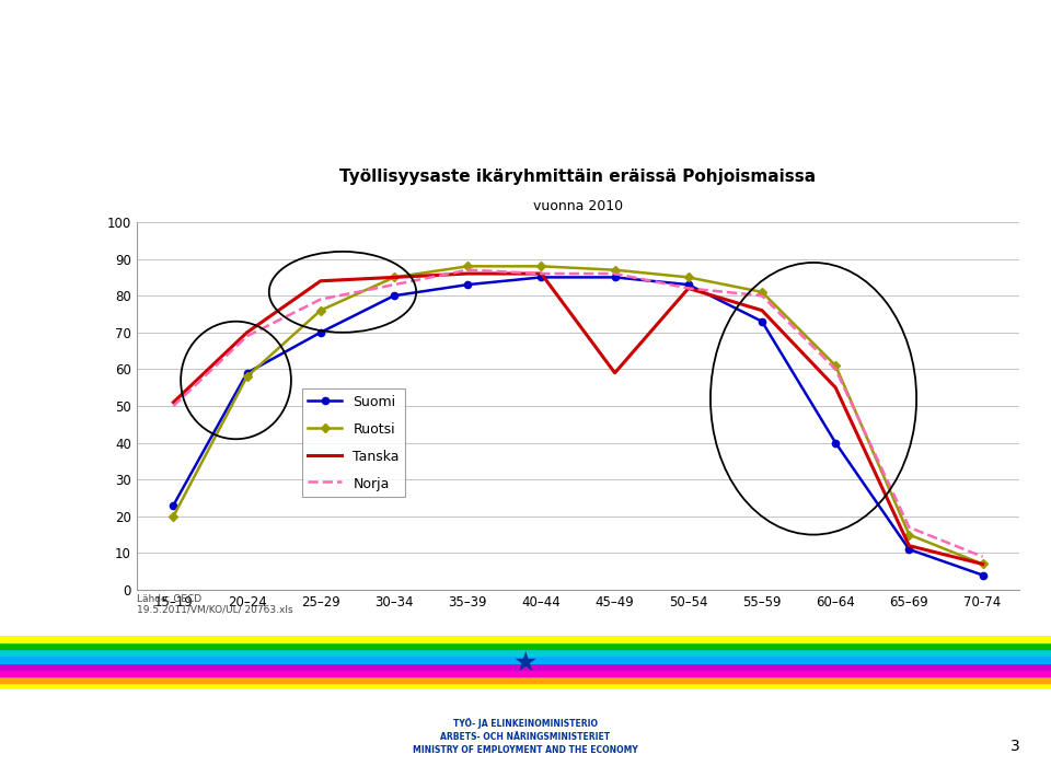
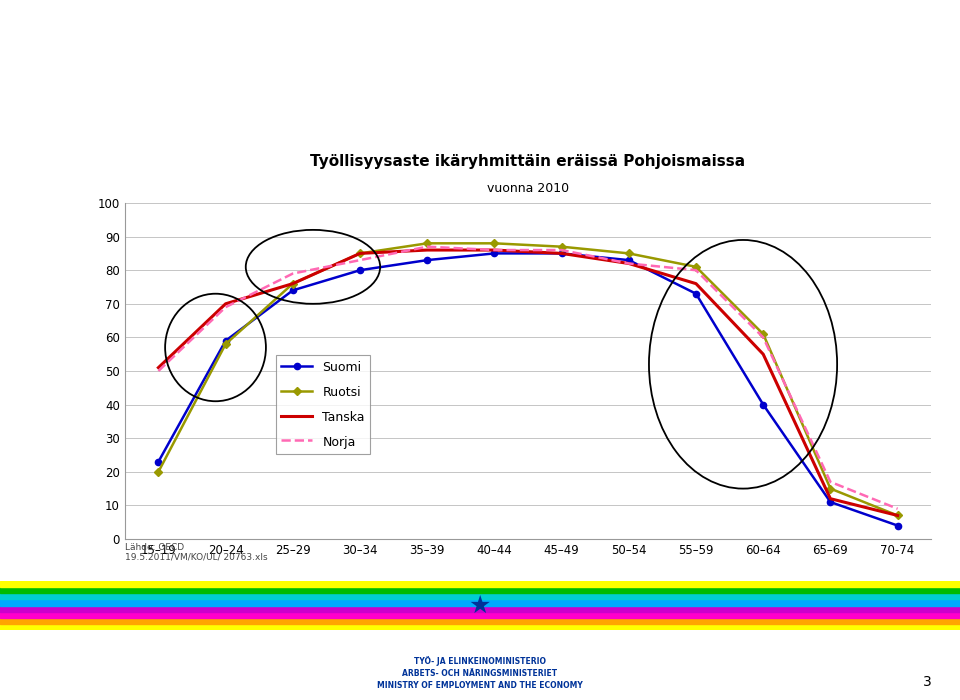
Suomi/25–29: 70 -> 74
Tanska/25–29: 84 -> 76
Tanska/45–49: 59 -> 85
